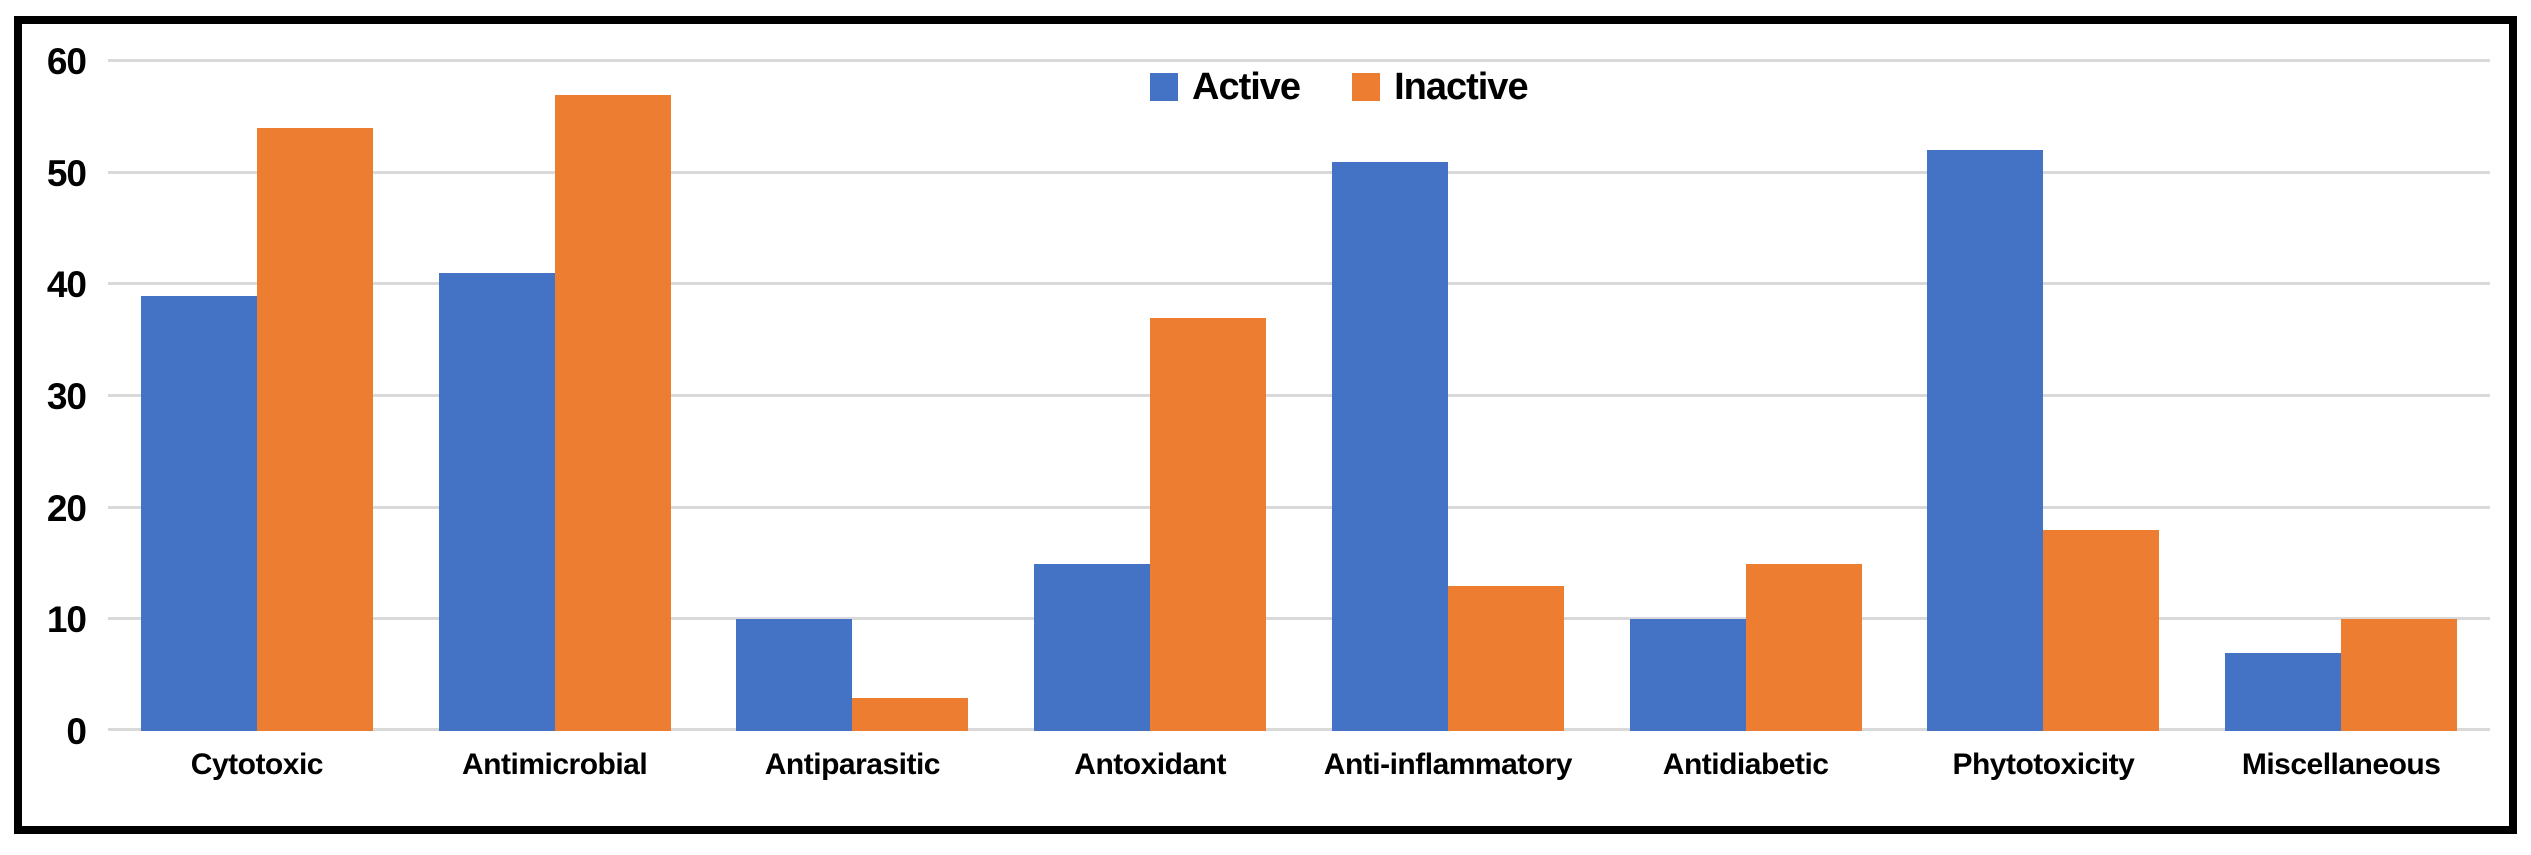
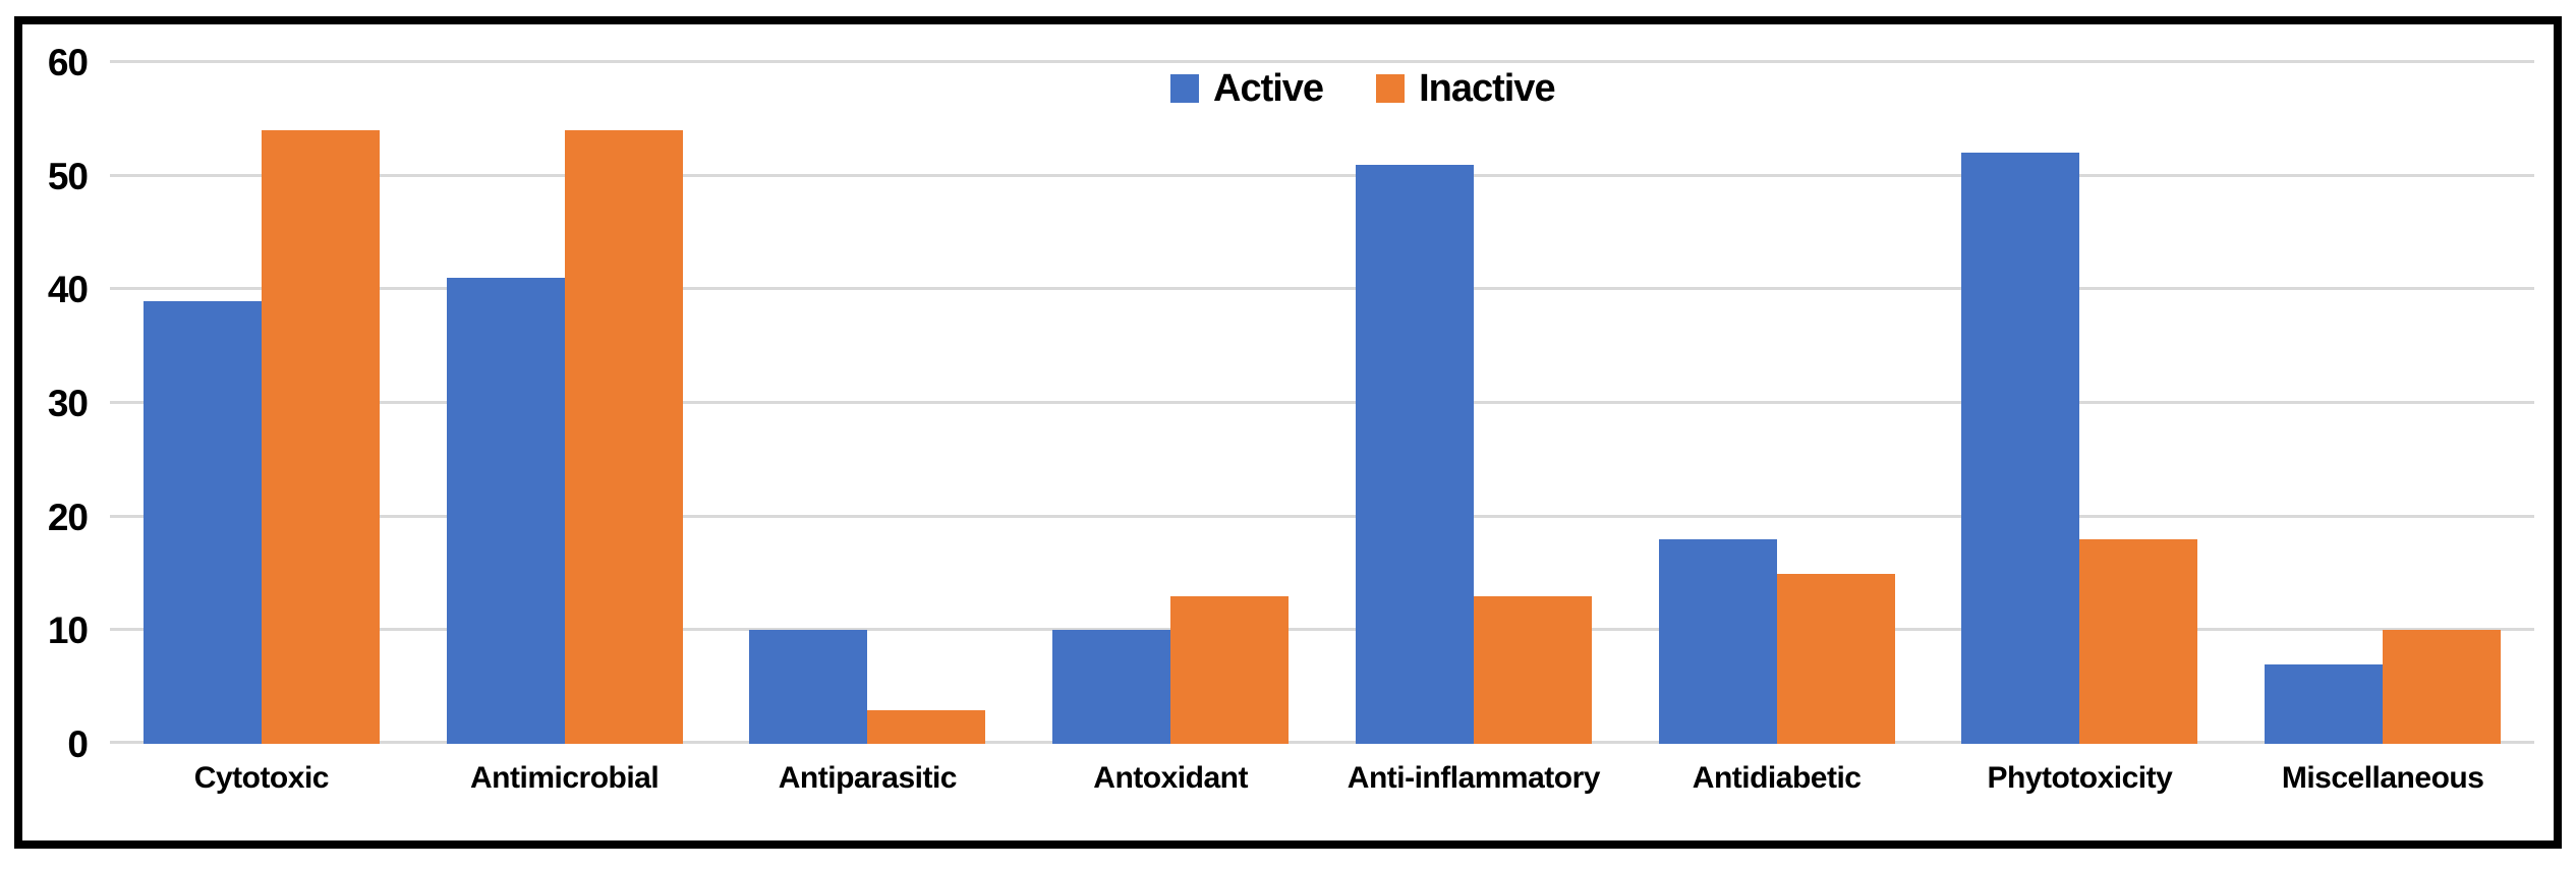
Inactive/Antimicrobial: 57 -> 54
Active/Antoxidant: 15 -> 10
Inactive/Antoxidant: 37 -> 13
Active/Antidiabetic: 10 -> 18
